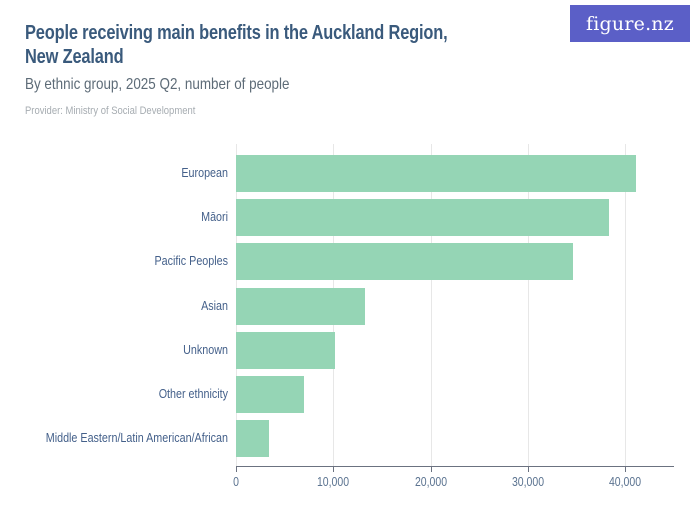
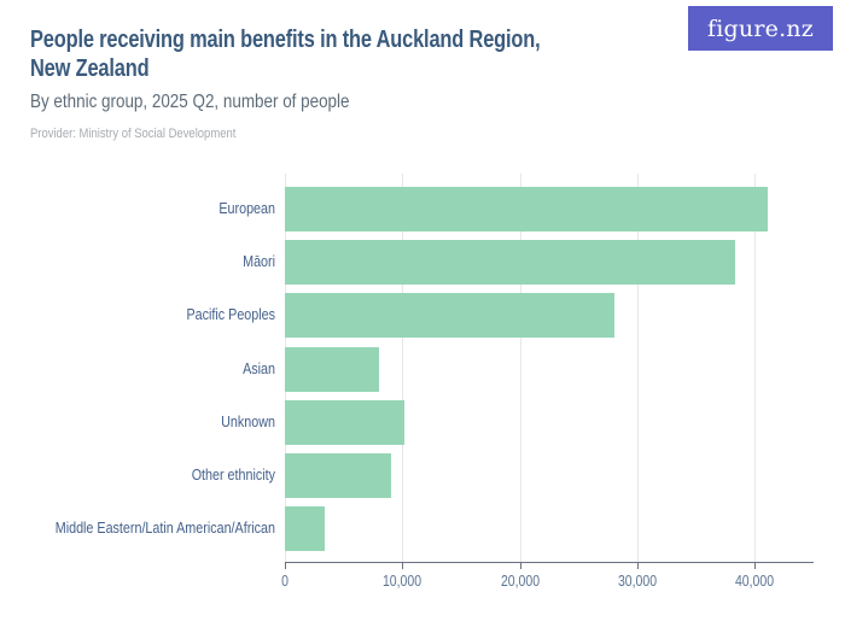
Pacific Peoples: 35000 -> 28000
Asian: 13000 -> 8000
Other ethnicity: 7000 -> 9000
